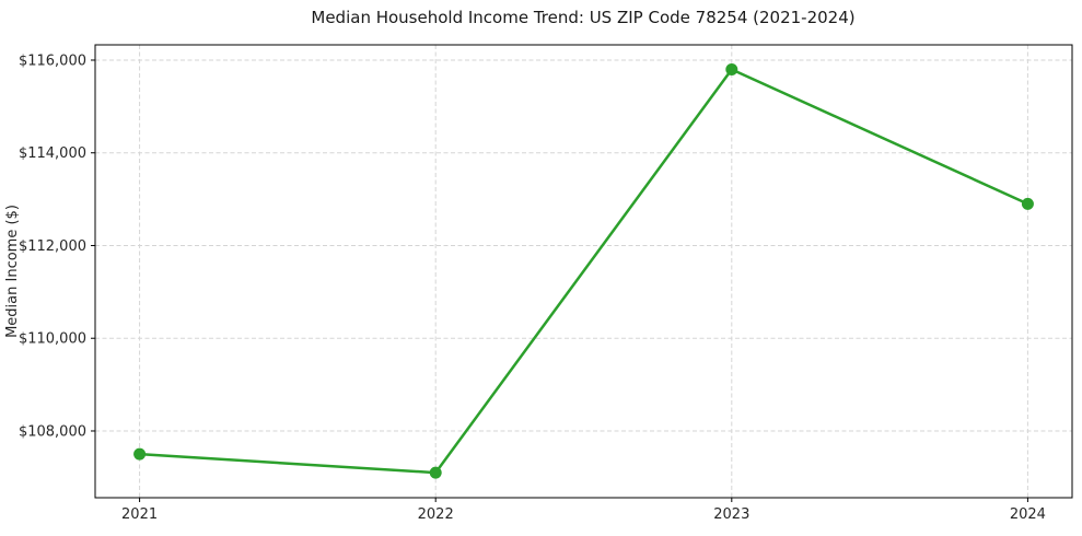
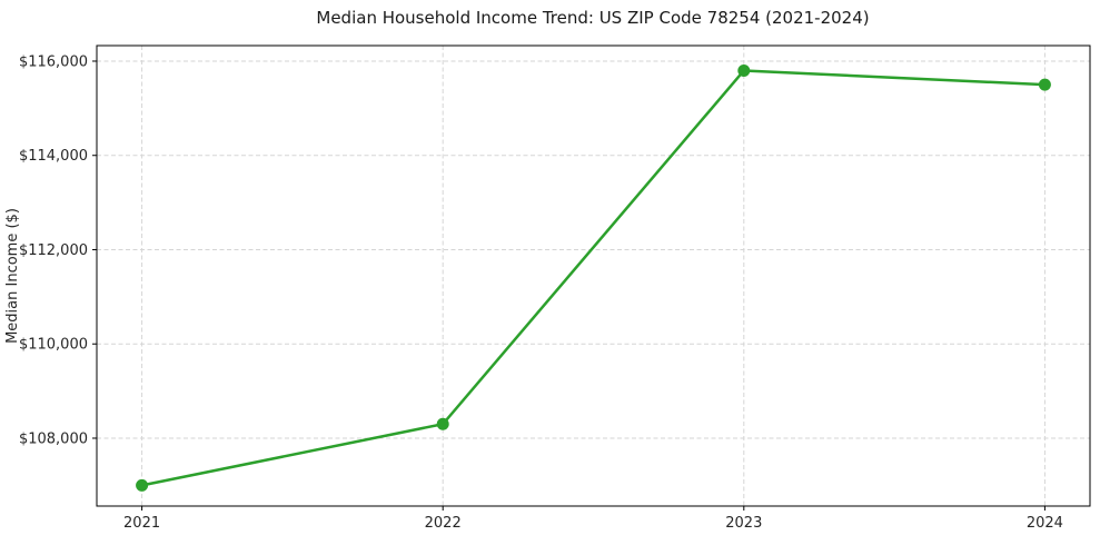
2021: $107500 -> $107000
2022: $107100 -> $108300
2024: $112900 -> $115500
